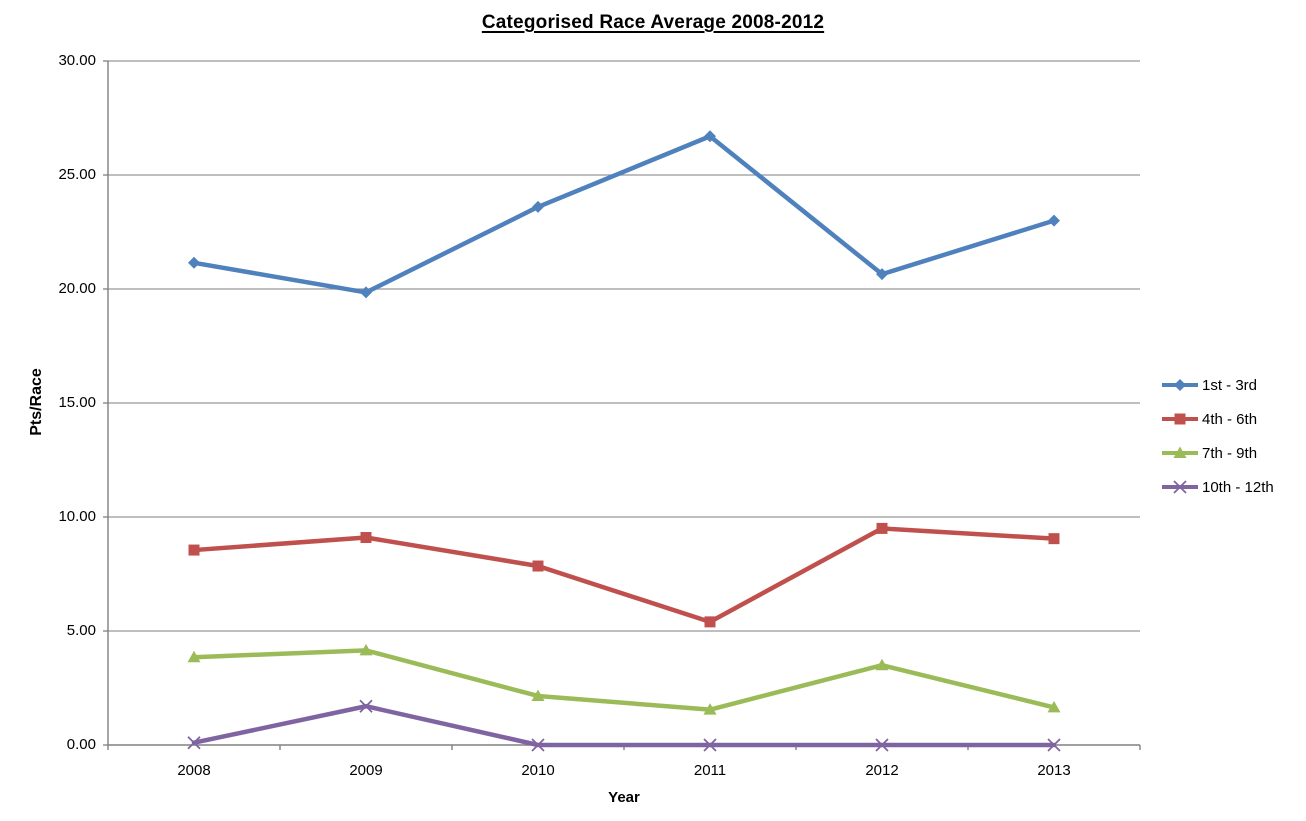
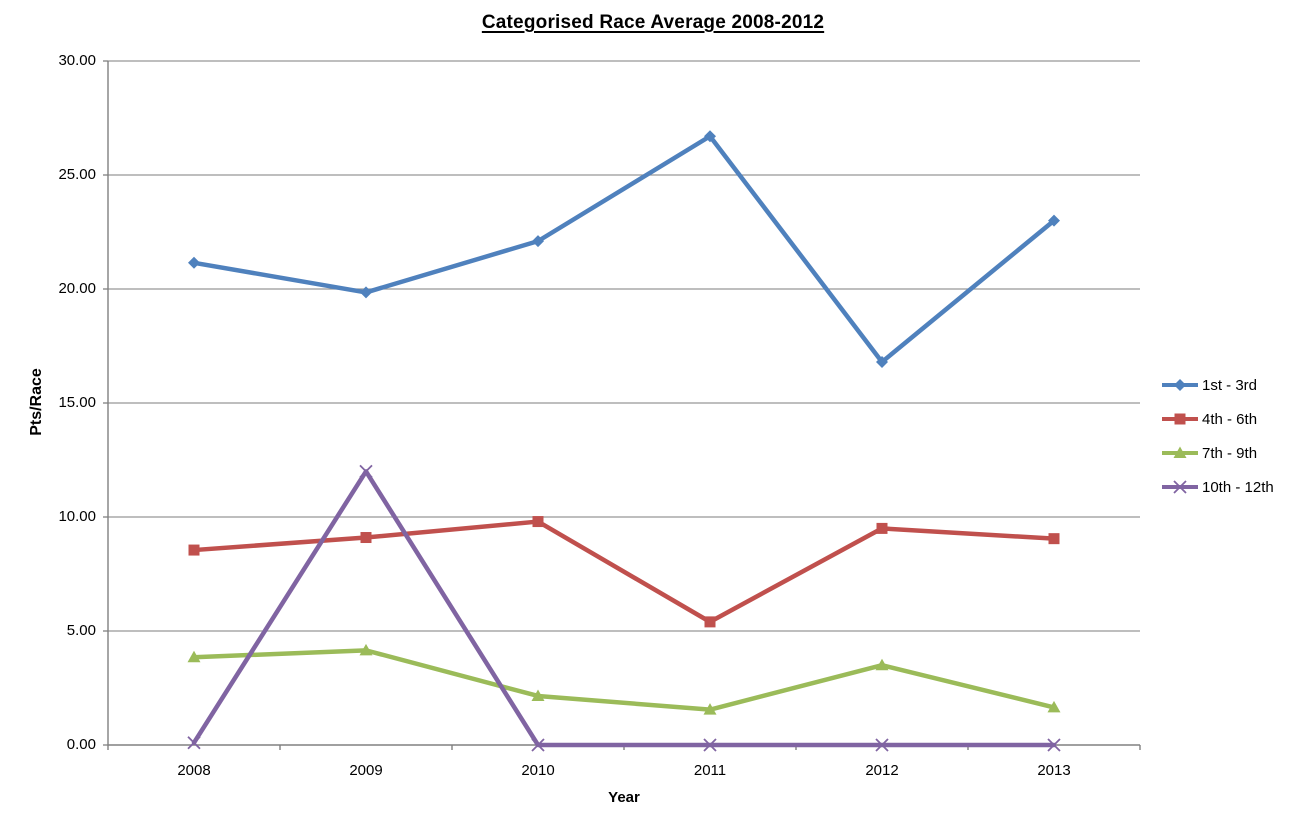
10th - 12th/2009: 1.7 -> 12.0
1st - 3rd/2010: 23.6 -> 22.1
4th - 6th/2010: 7.8 -> 9.8
1st - 3rd/2012: 20.6 -> 16.8
